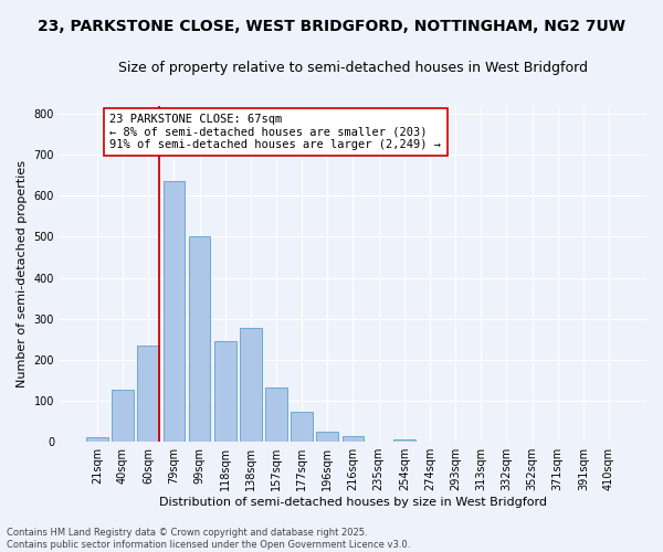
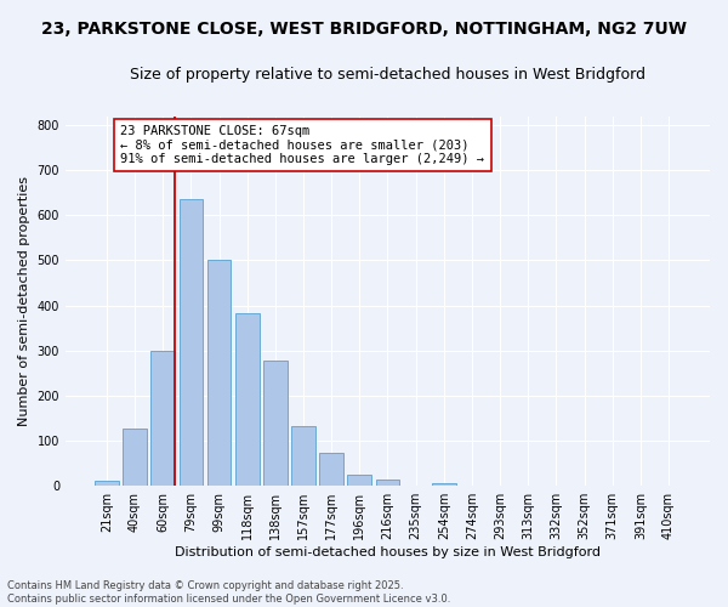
60sqm: 235 -> 300
118sqm: 245 -> 383
